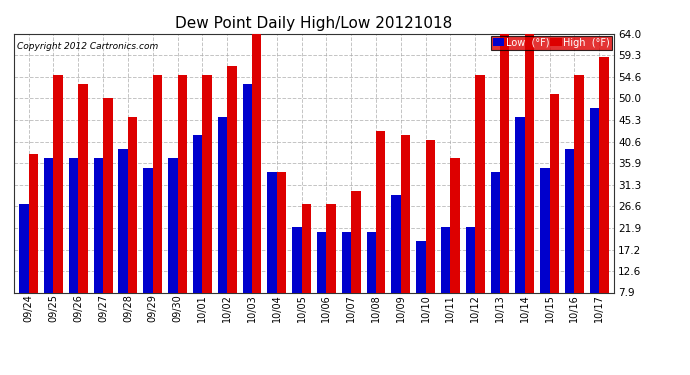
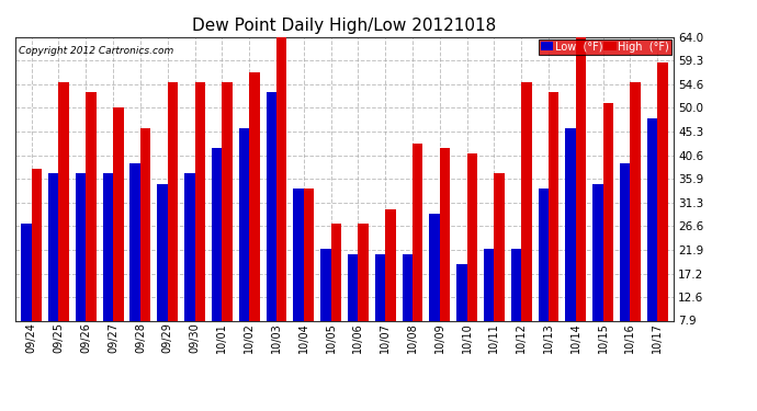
High (°F)/10/13: 64 -> 53
